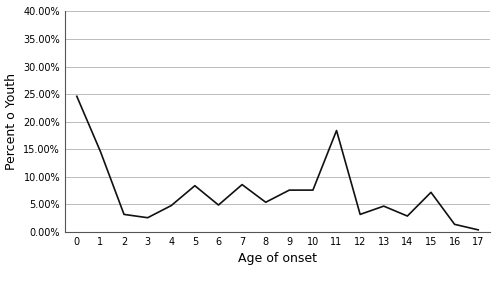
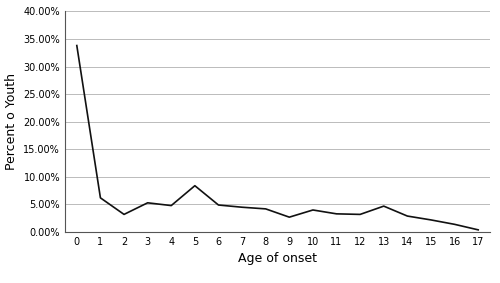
0: 24.6% -> 33.8%
1: 14.6% -> 6.2%
3: 2.6% -> 5.3%
7: 8.6% -> 4.5%
8: 5.4% -> 4.2%
9: 7.6% -> 2.7%
10: 7.6% -> 4.0%
11: 18.4% -> 3.3%
15: 7.2% -> 2.2%
